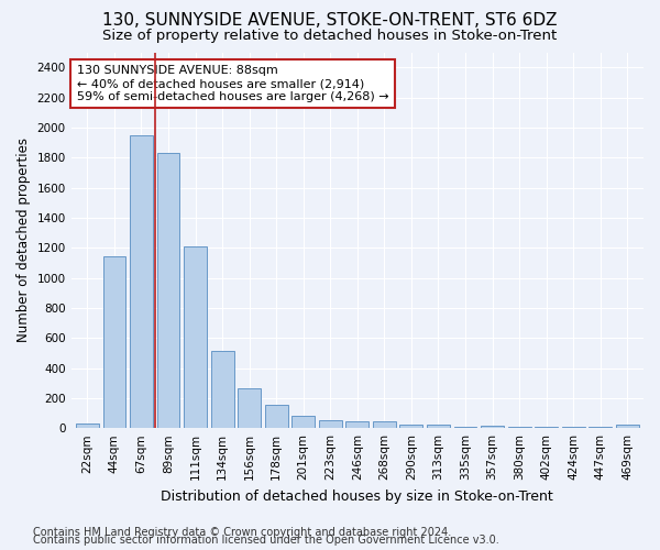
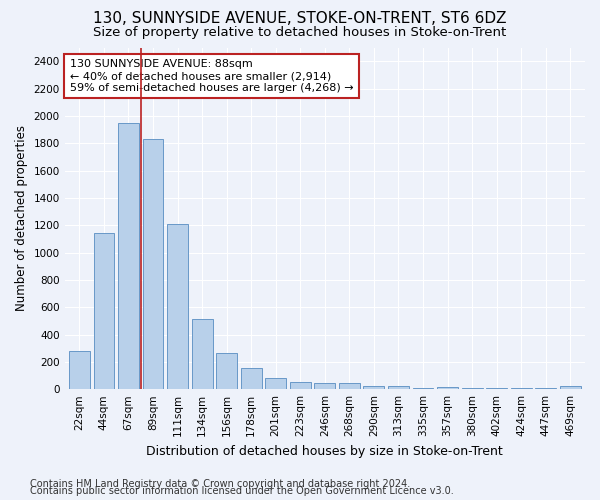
22sqm: 30 -> 280
